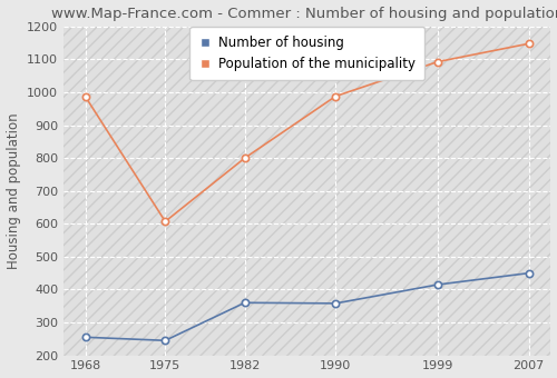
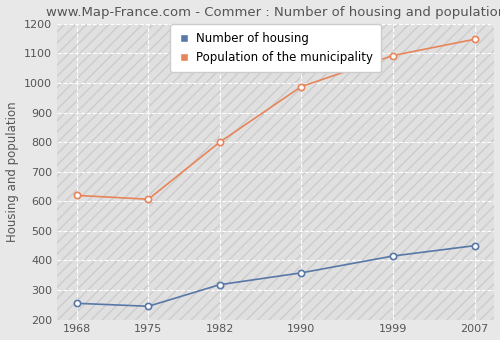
Population of the municipality/1968: 985 -> 620
Number of housing/1982: 360 -> 318
